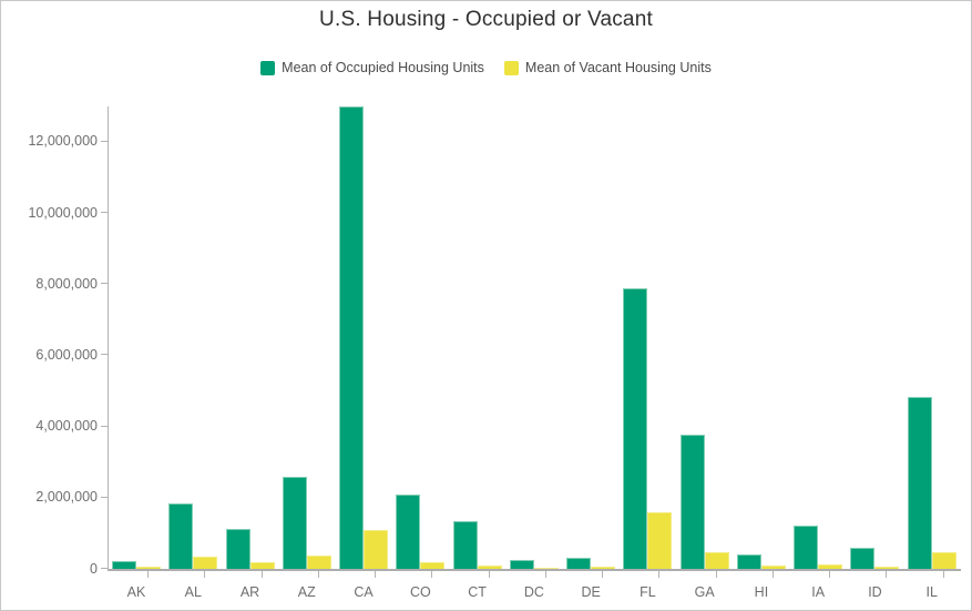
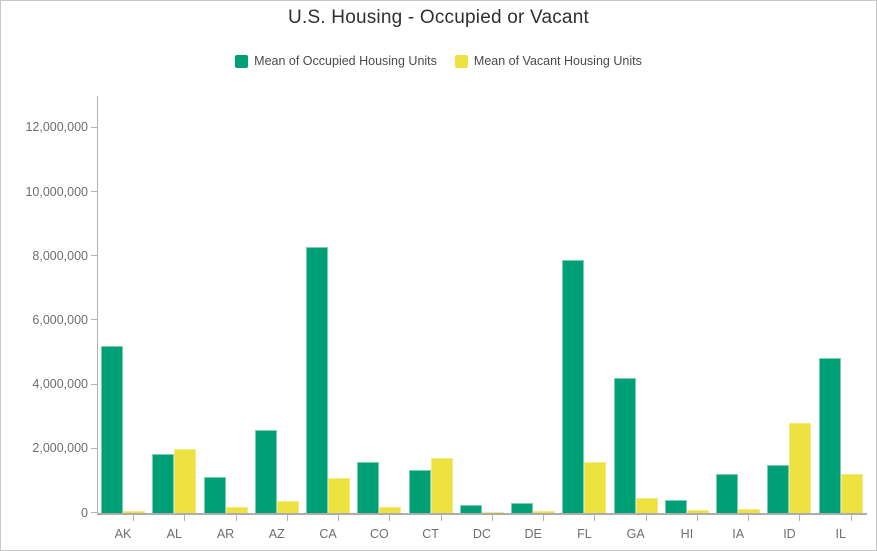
Mean of Occupied Housing Units/AK: 200000 -> 5200000
Mean of Vacant Housing Units/AL: 400000 -> 2000000
Mean of Occupied Housing Units/CA: 13000000 -> 8300000
Mean of Occupied Housing Units/CO: 2100000 -> 1600000
Mean of Vacant Housing Units/CT: 100000 -> 1700000
Mean of Occupied Housing Units/GA: 3800000 -> 4200000
Mean of Occupied Housing Units/ID: 600000 -> 1500000
Mean of Vacant Housing Units/ID: 100000 -> 2800000
Mean of Vacant Housing Units/IL: 500000 -> 1200000
